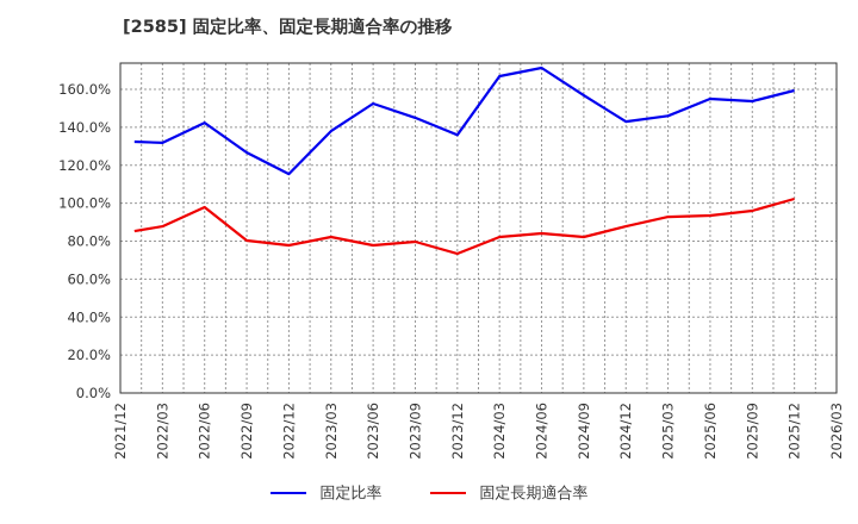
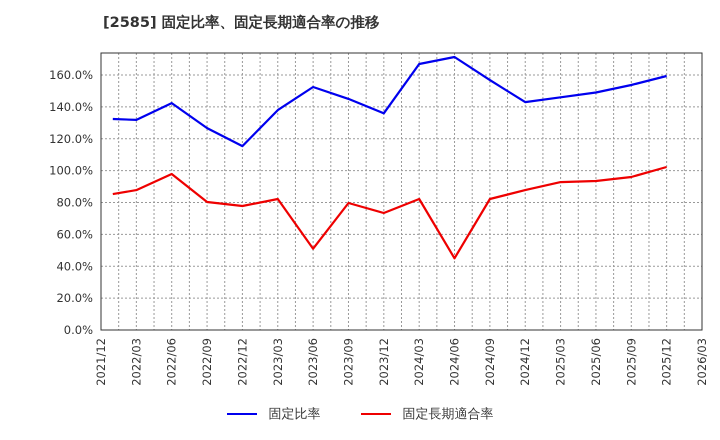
固定長期適合率/2023/06: 78% -> 51%
固定長期適合率/2024/06: 84% -> 45%
固定比率/2025/06: 155% -> 149%
